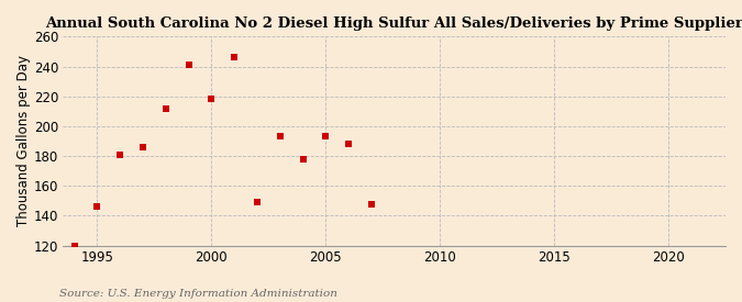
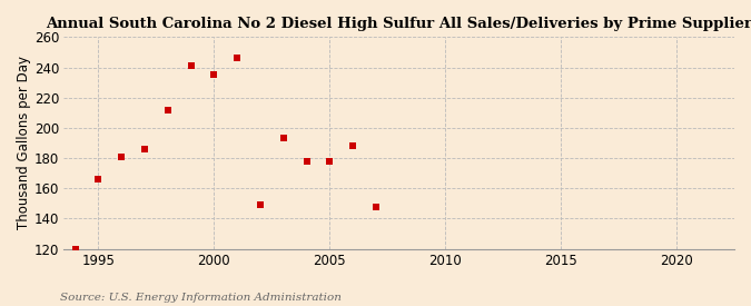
1995: 146 -> 166
2000: 218 -> 235
2005: 193 -> 178
